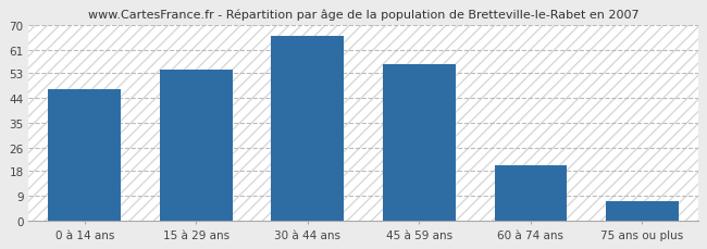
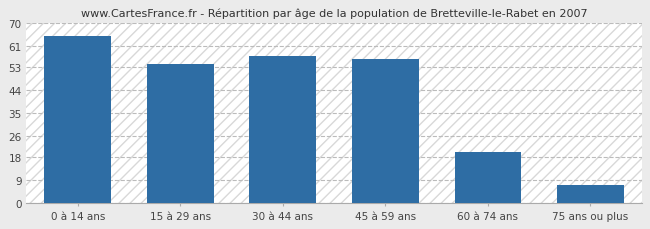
0 à 14 ans: 47 -> 65
30 à 44 ans: 66 -> 57
